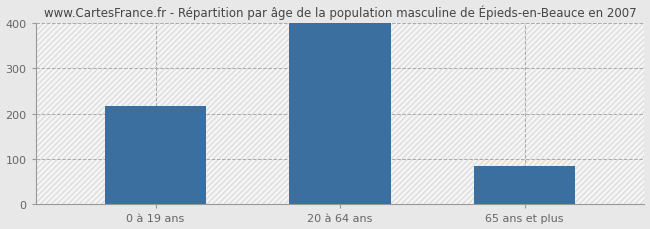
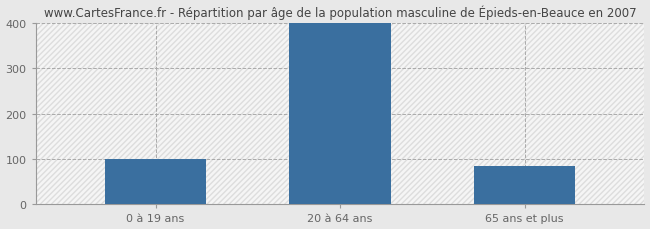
0 à 19 ans: 218 -> 100
